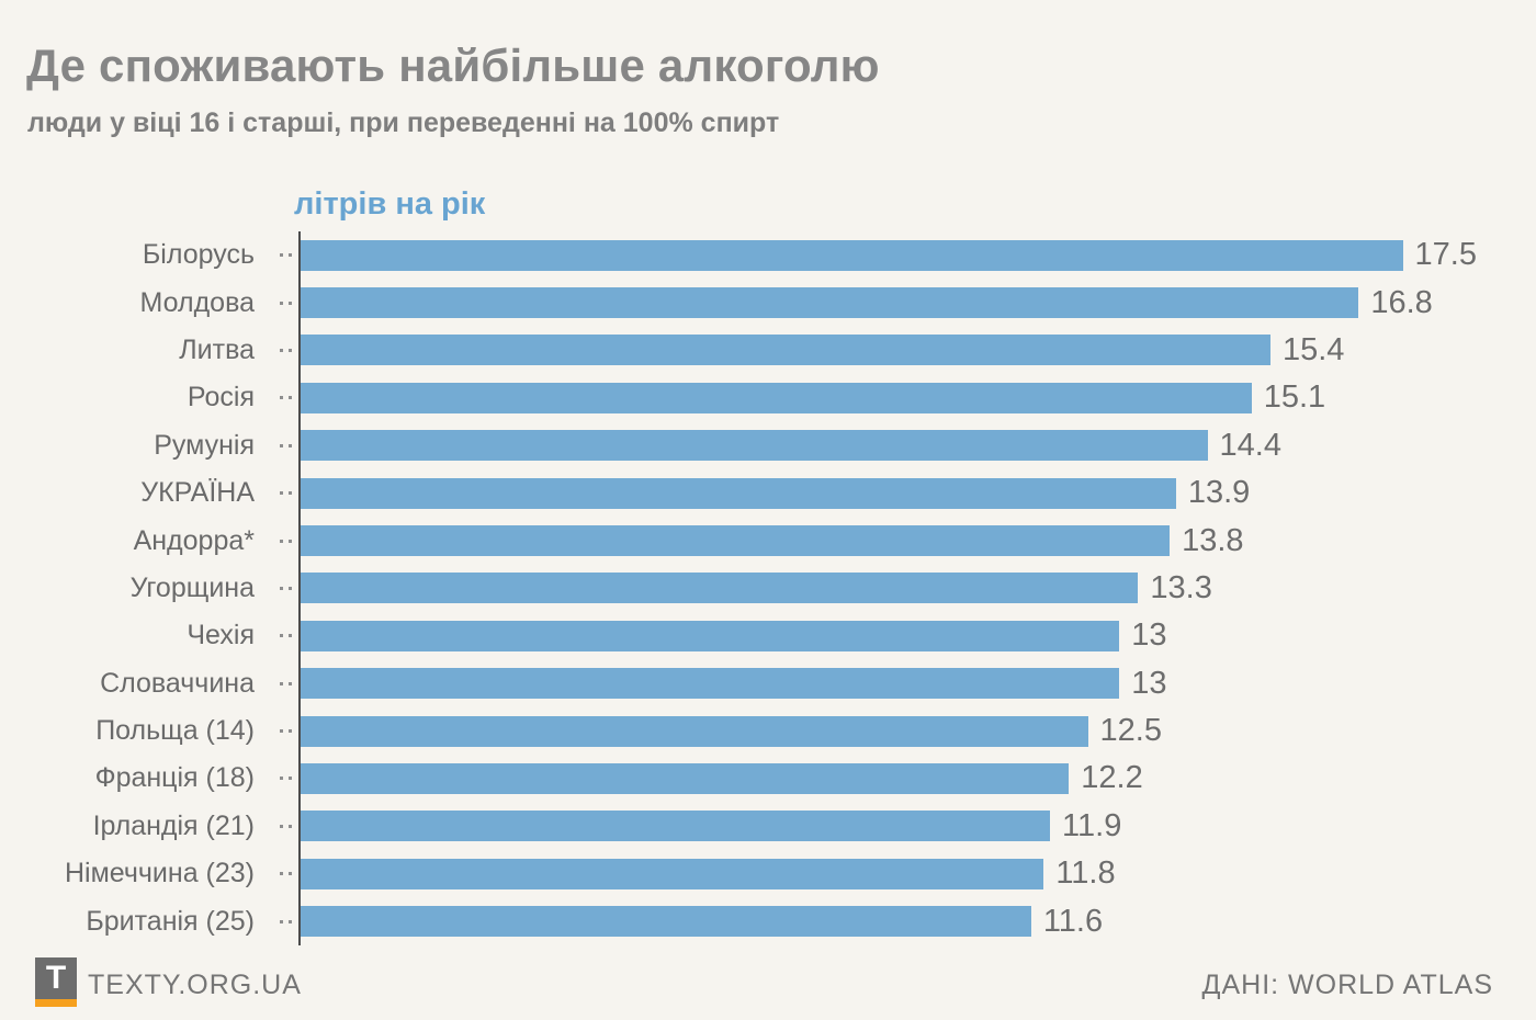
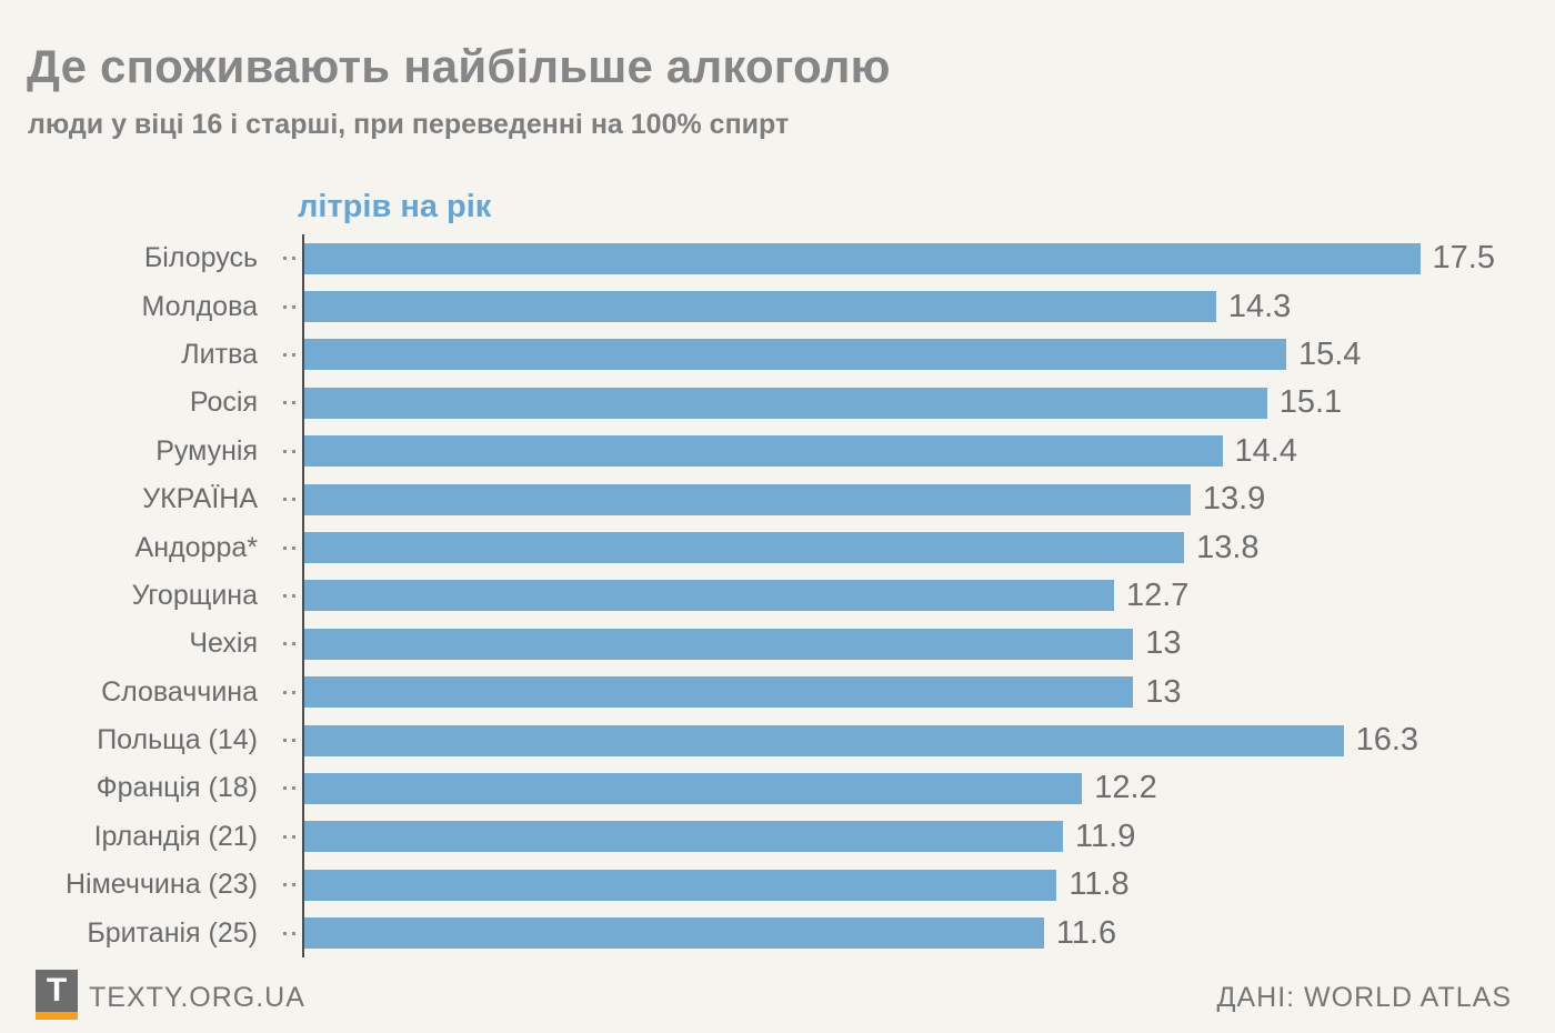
Молдова: 16.8 -> 14.3
Угорщина: 13.3 -> 12.7
Польща (14): 12.5 -> 16.3
